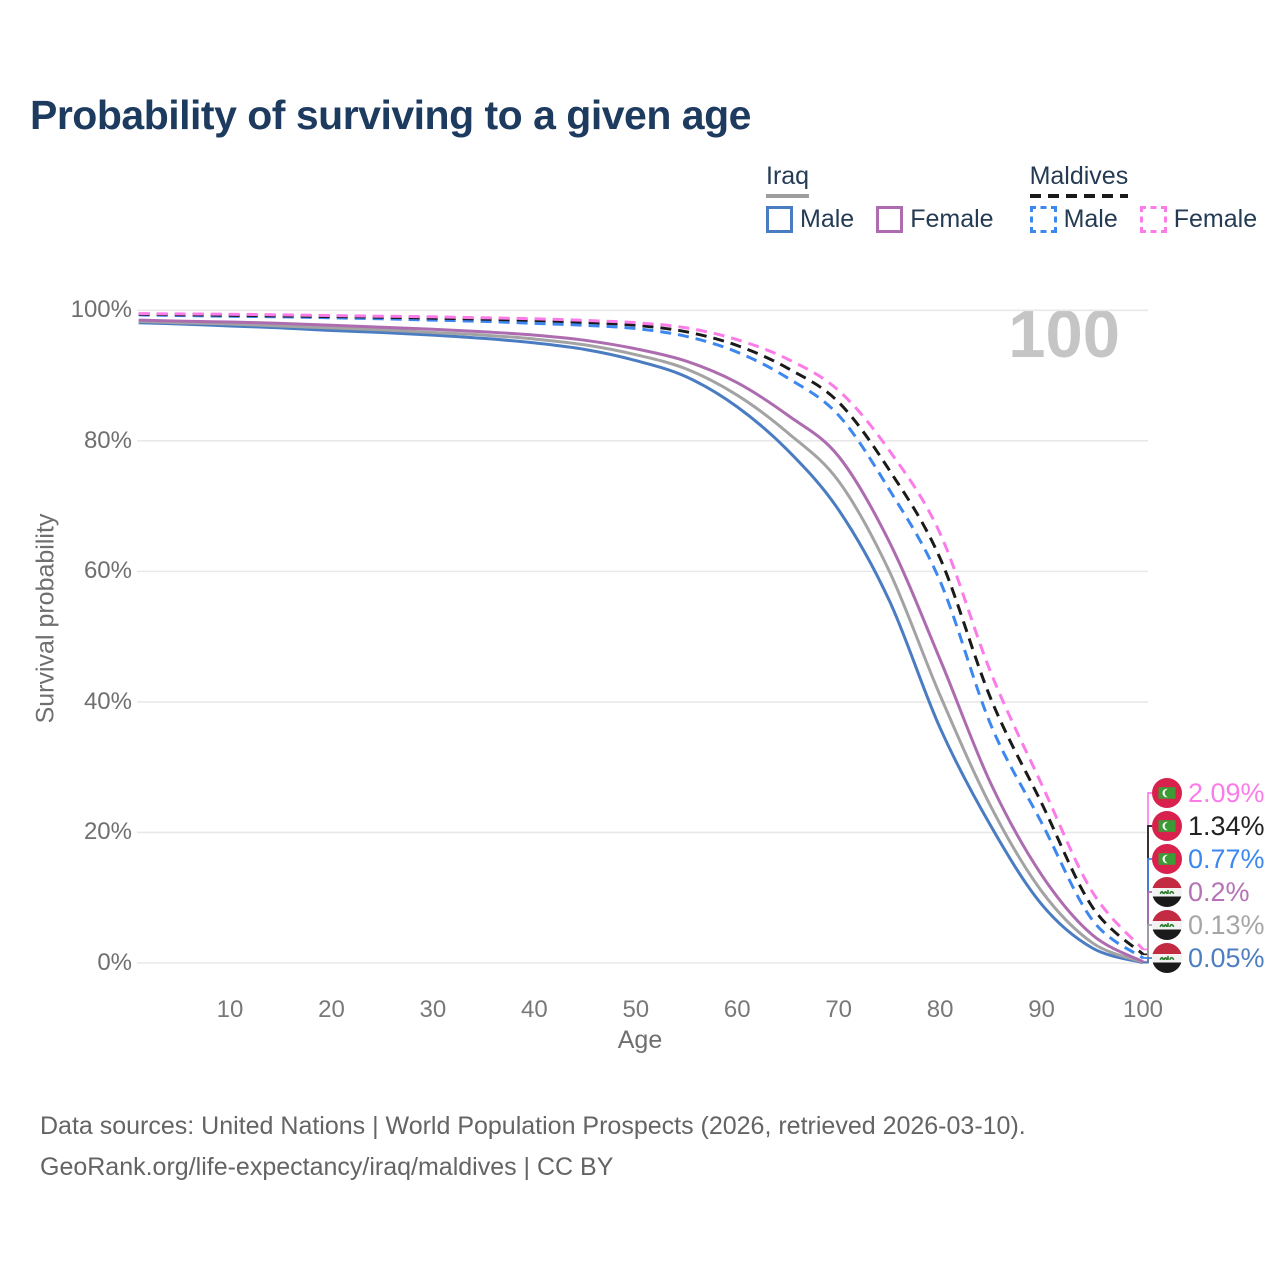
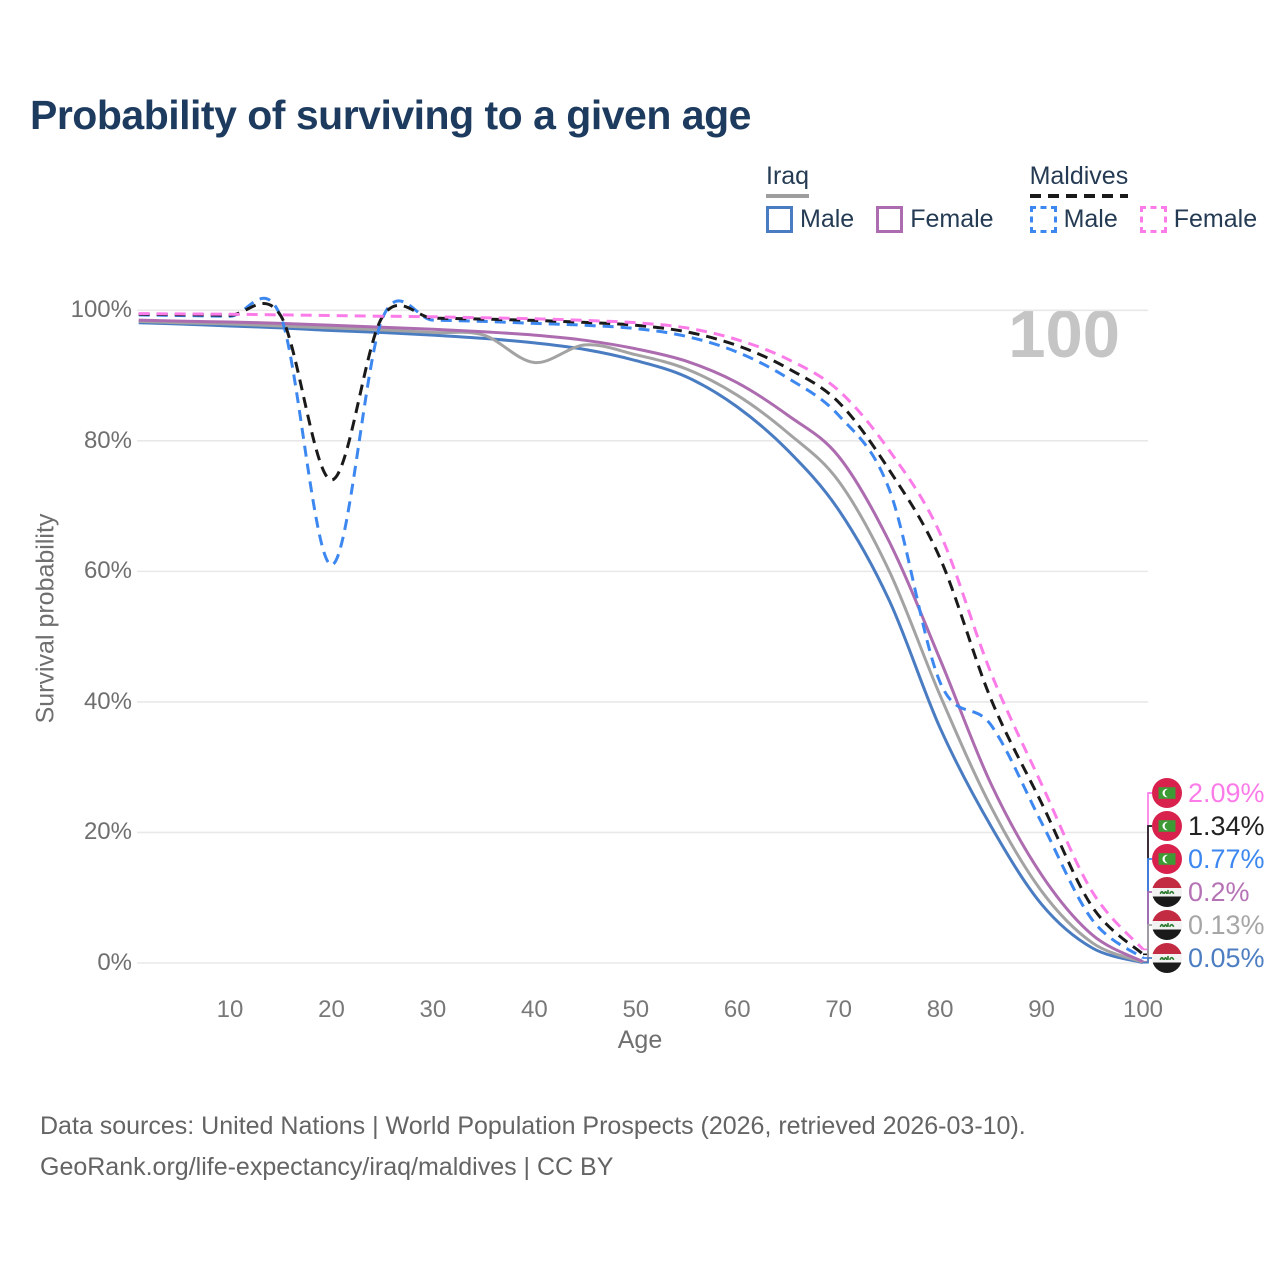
Maldives Male/20: 99% -> 61%
Maldives/20: 99% -> 74%
Iraq/40: 96% -> 92%
Maldives Male/80: 58% -> 43%
